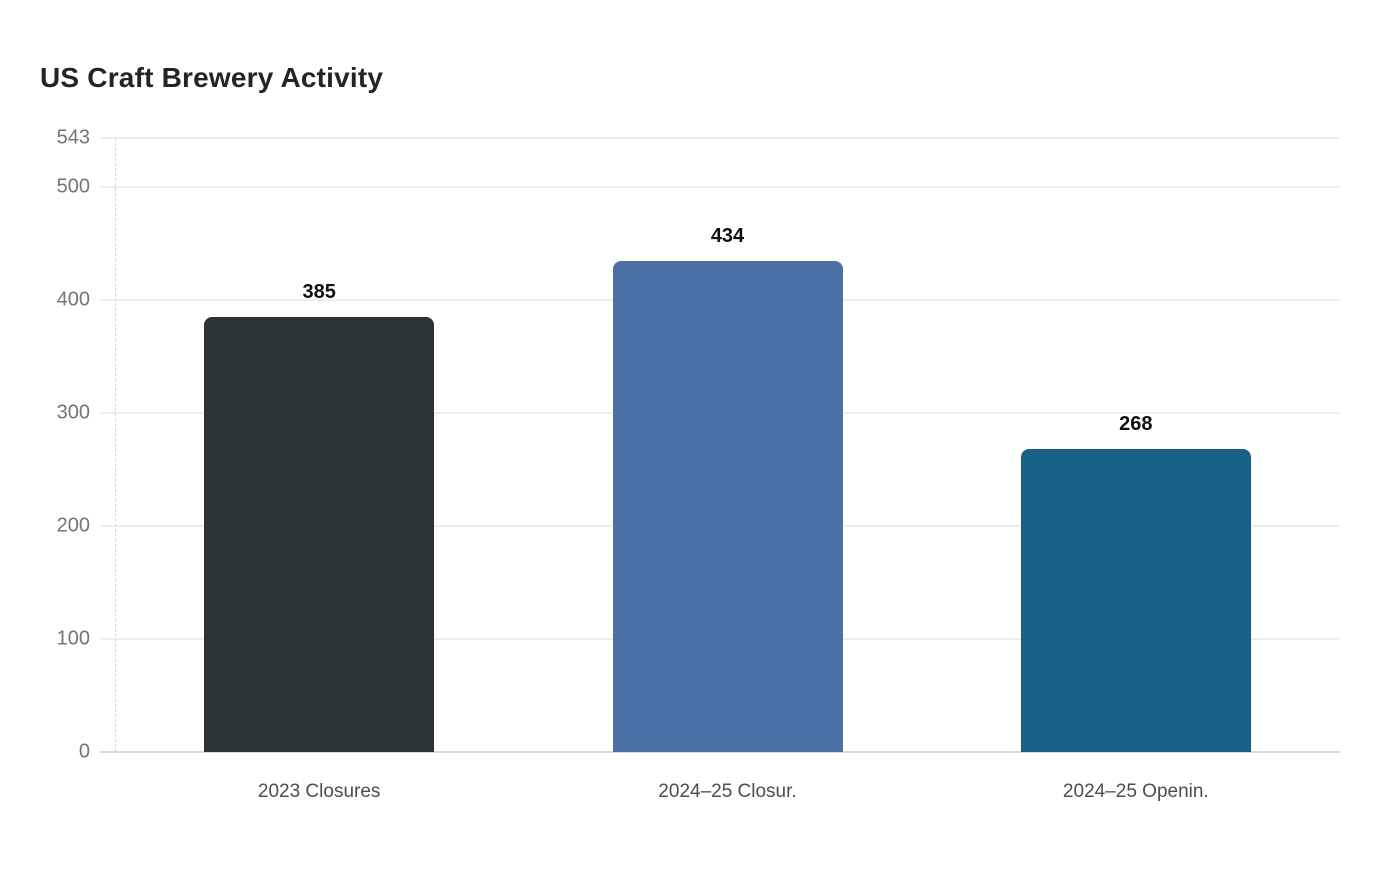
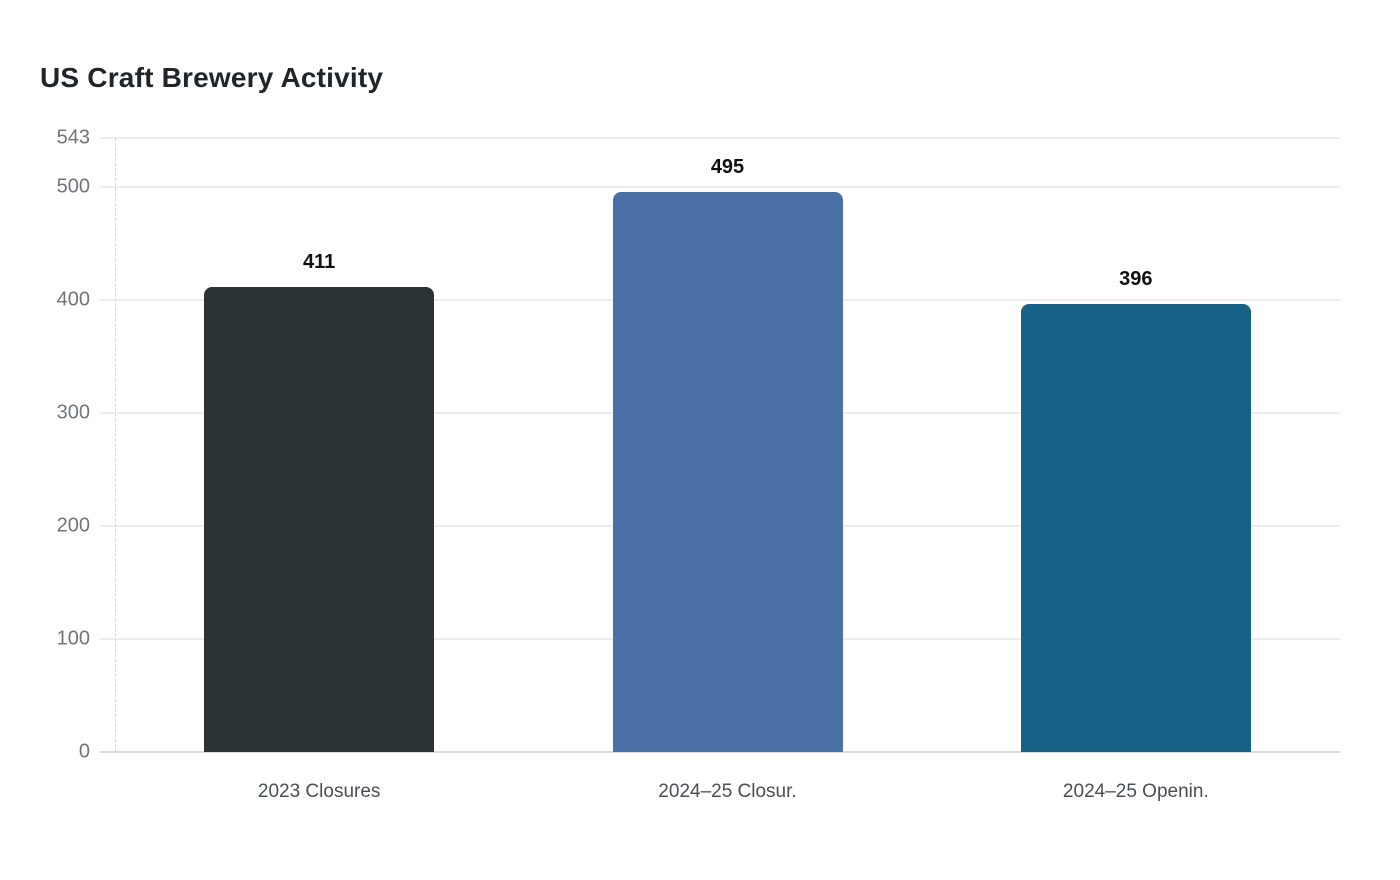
2023 Closures: 385 -> 411
2024–25 Closur.: 434 -> 495
2024–25 Openin.: 268 -> 396
